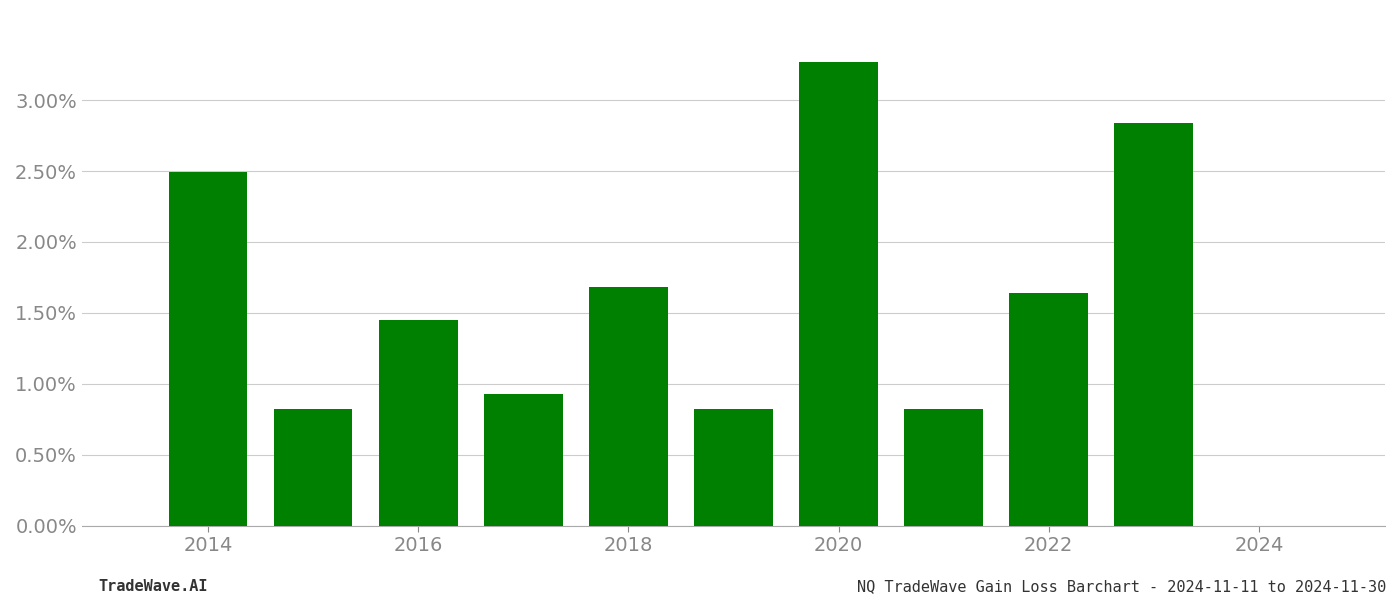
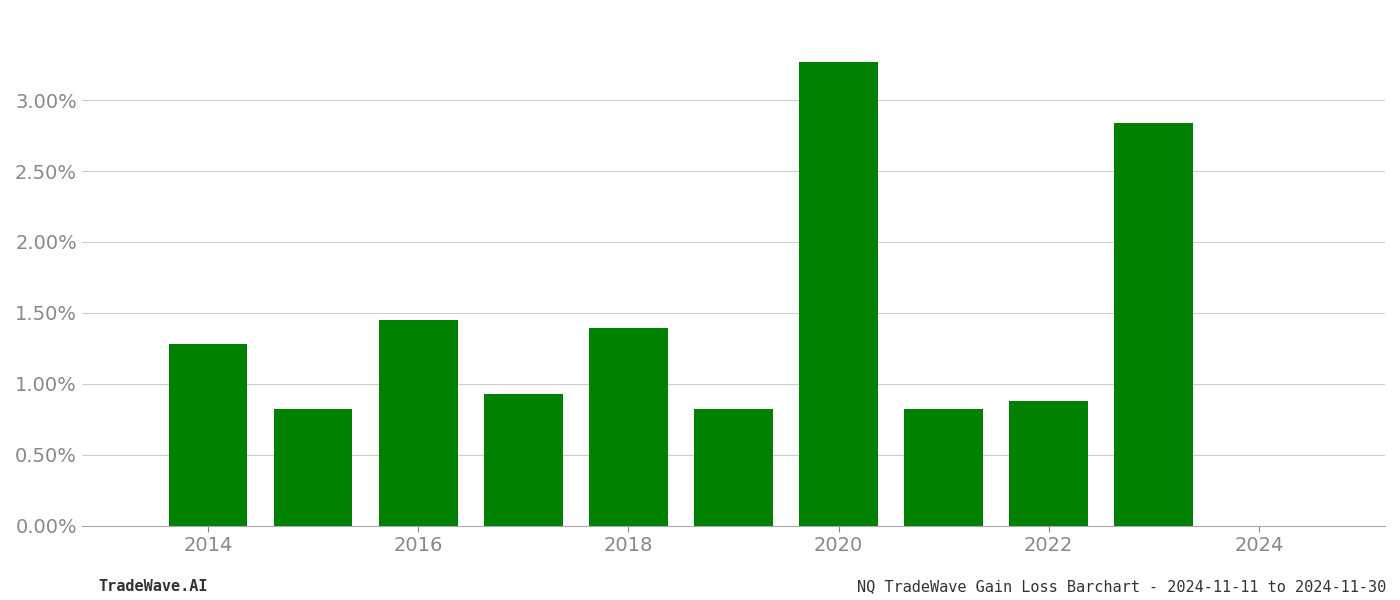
2014: 2.49% -> 1.28%
2018: 1.68% -> 1.39%
2022: 1.64% -> 0.88%
